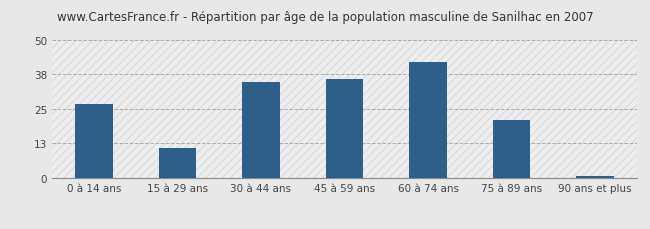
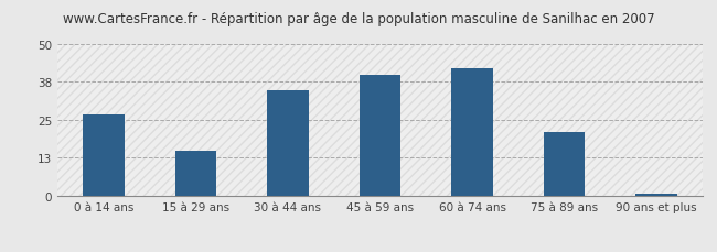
15 à 29 ans: 11 -> 15
45 à 59 ans: 36 -> 40
